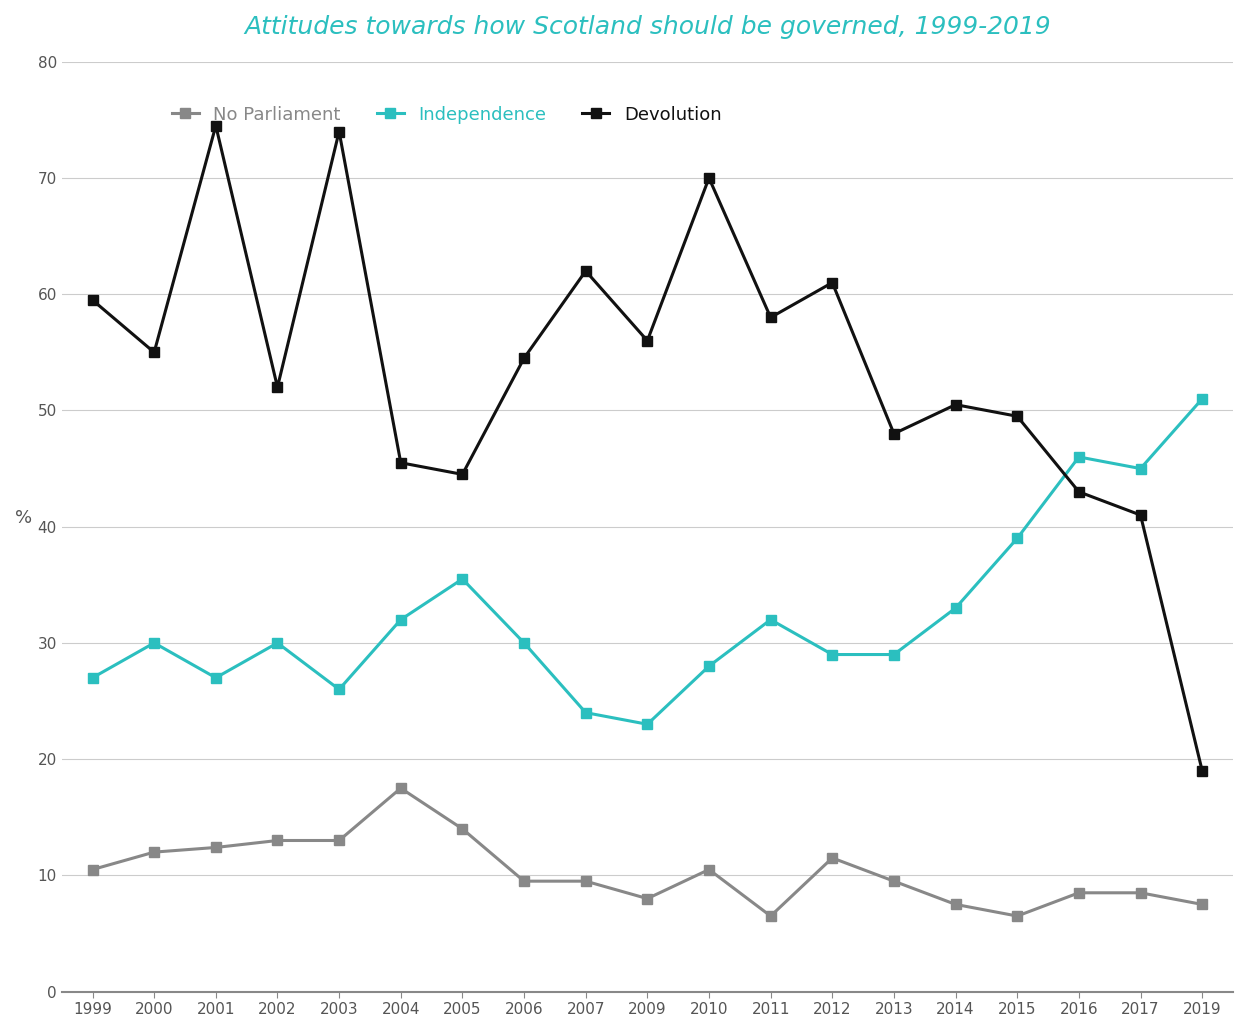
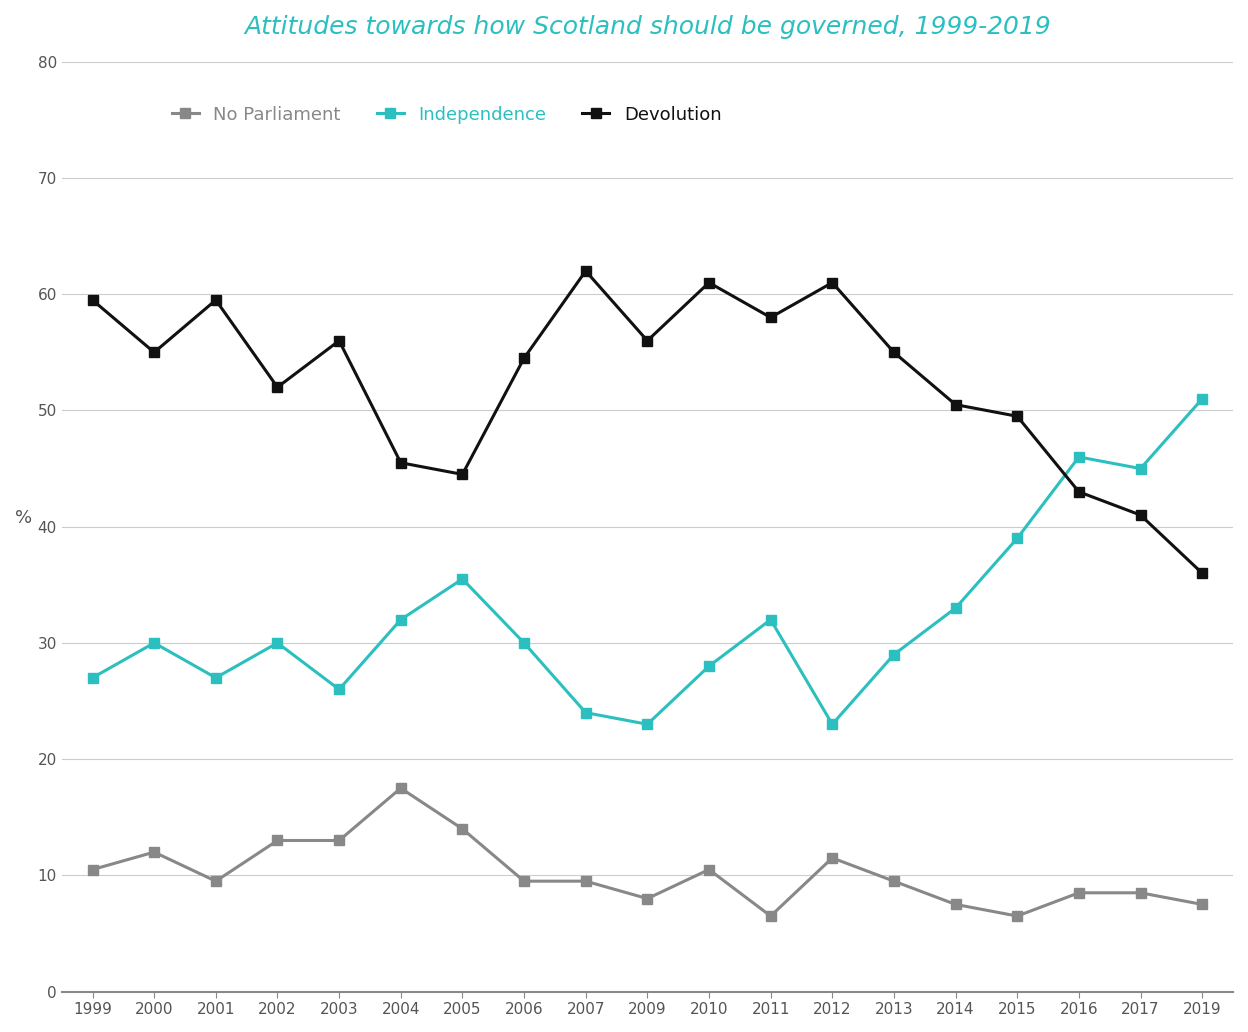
No Parliament/2001: 12.4 -> 9.5
Devolution/2001: 74.5 -> 59.5
Devolution/2003: 74.0 -> 56.0
Devolution/2010: 70.0 -> 61.0
Independence/2012: 29.0 -> 23.0
Devolution/2013: 48.0 -> 55.0
Devolution/2019: 19.0 -> 36.0
